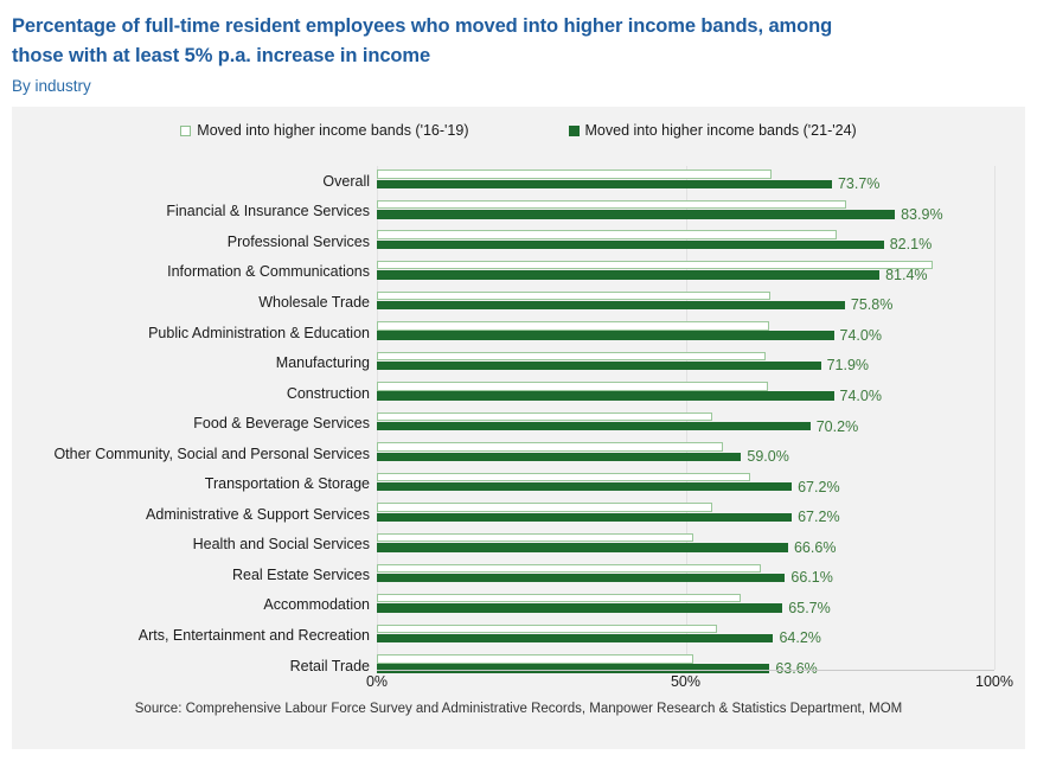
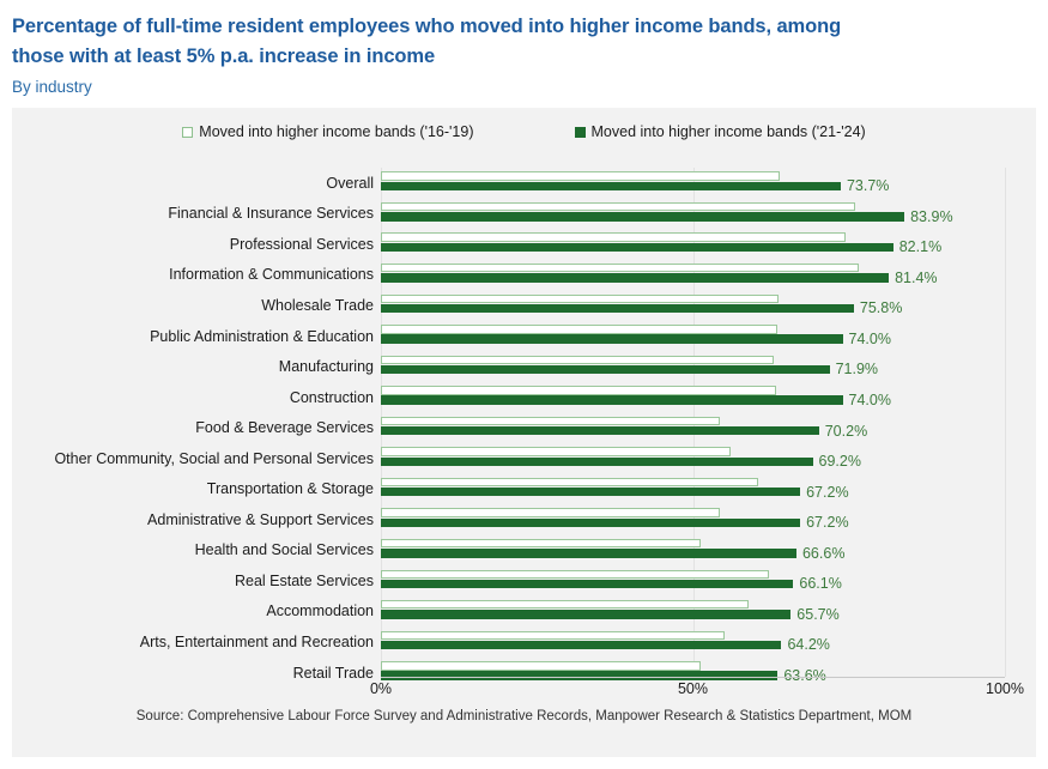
Moved into higher income bands ('16-'19)/Information & Communications: 90% -> 76%
Moved into higher income bands ('21-'24)/Other Community, Social and Personal Services: 59.0% -> 69.2%
